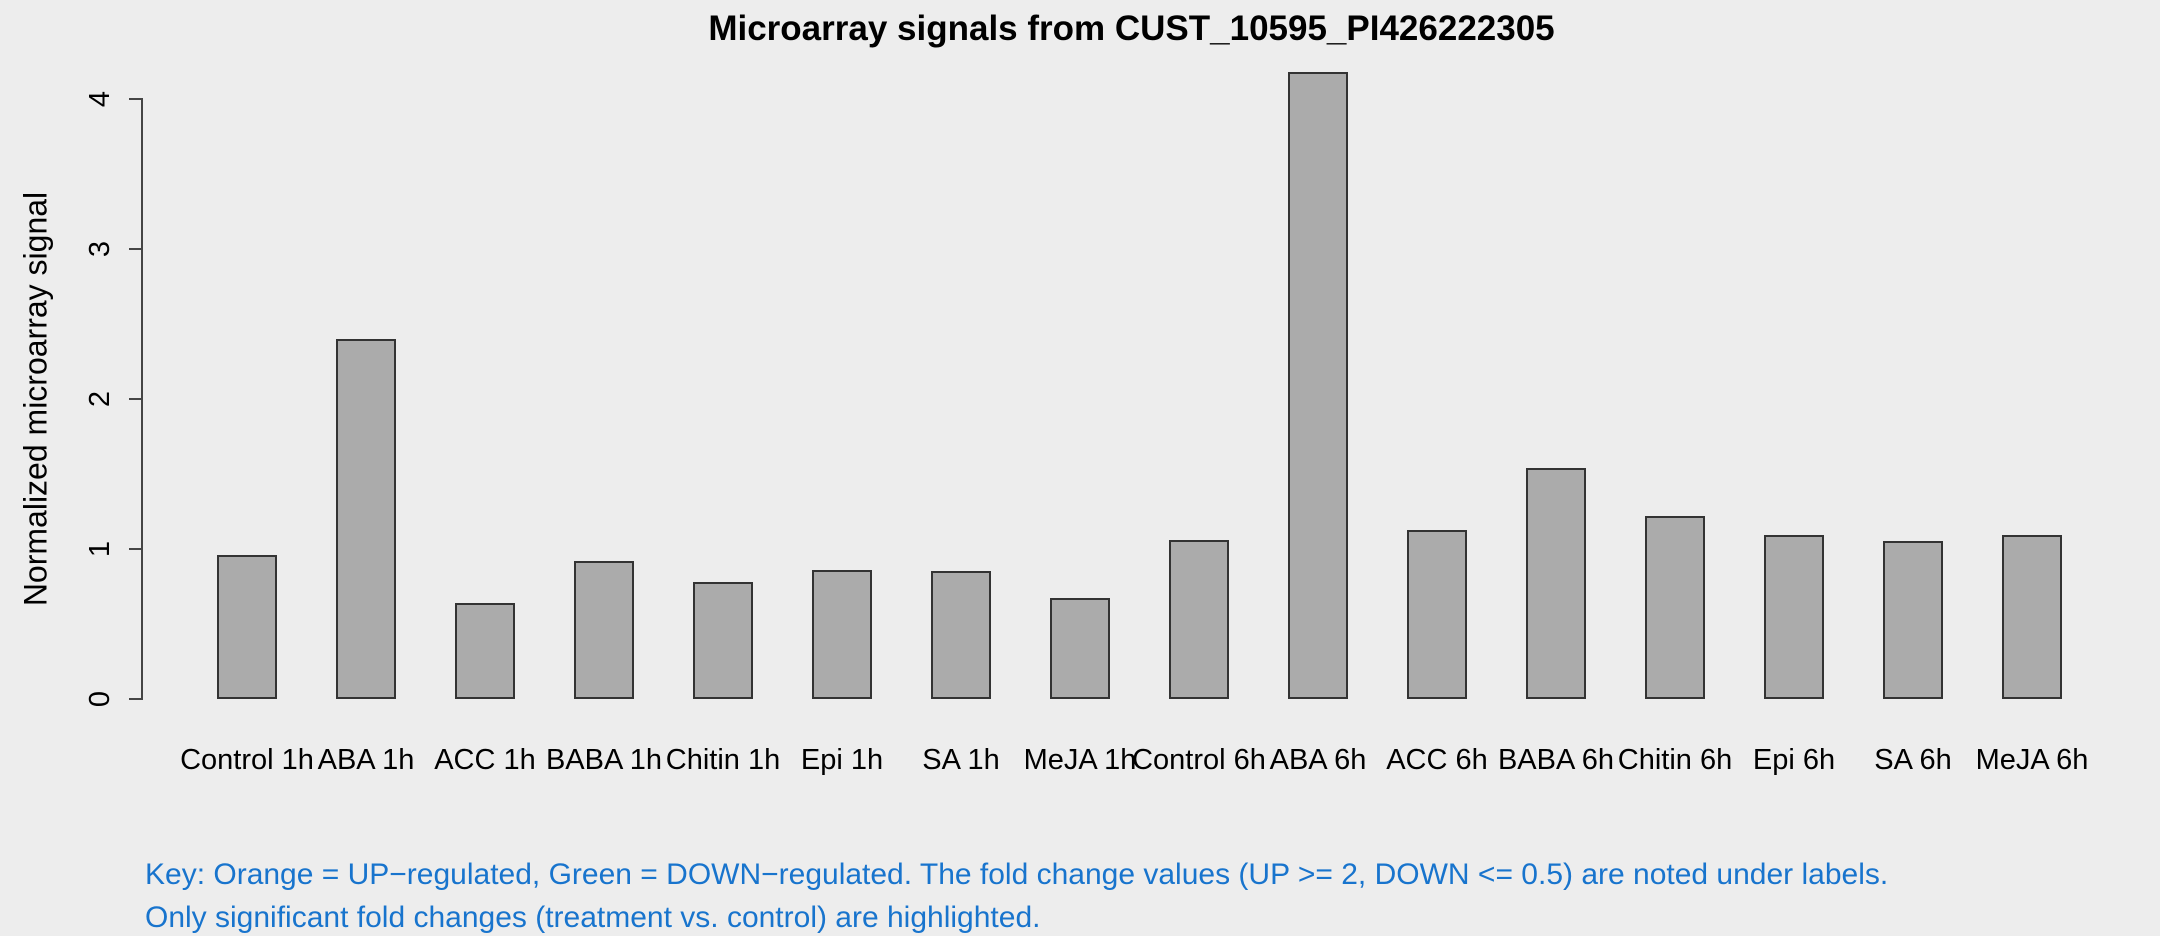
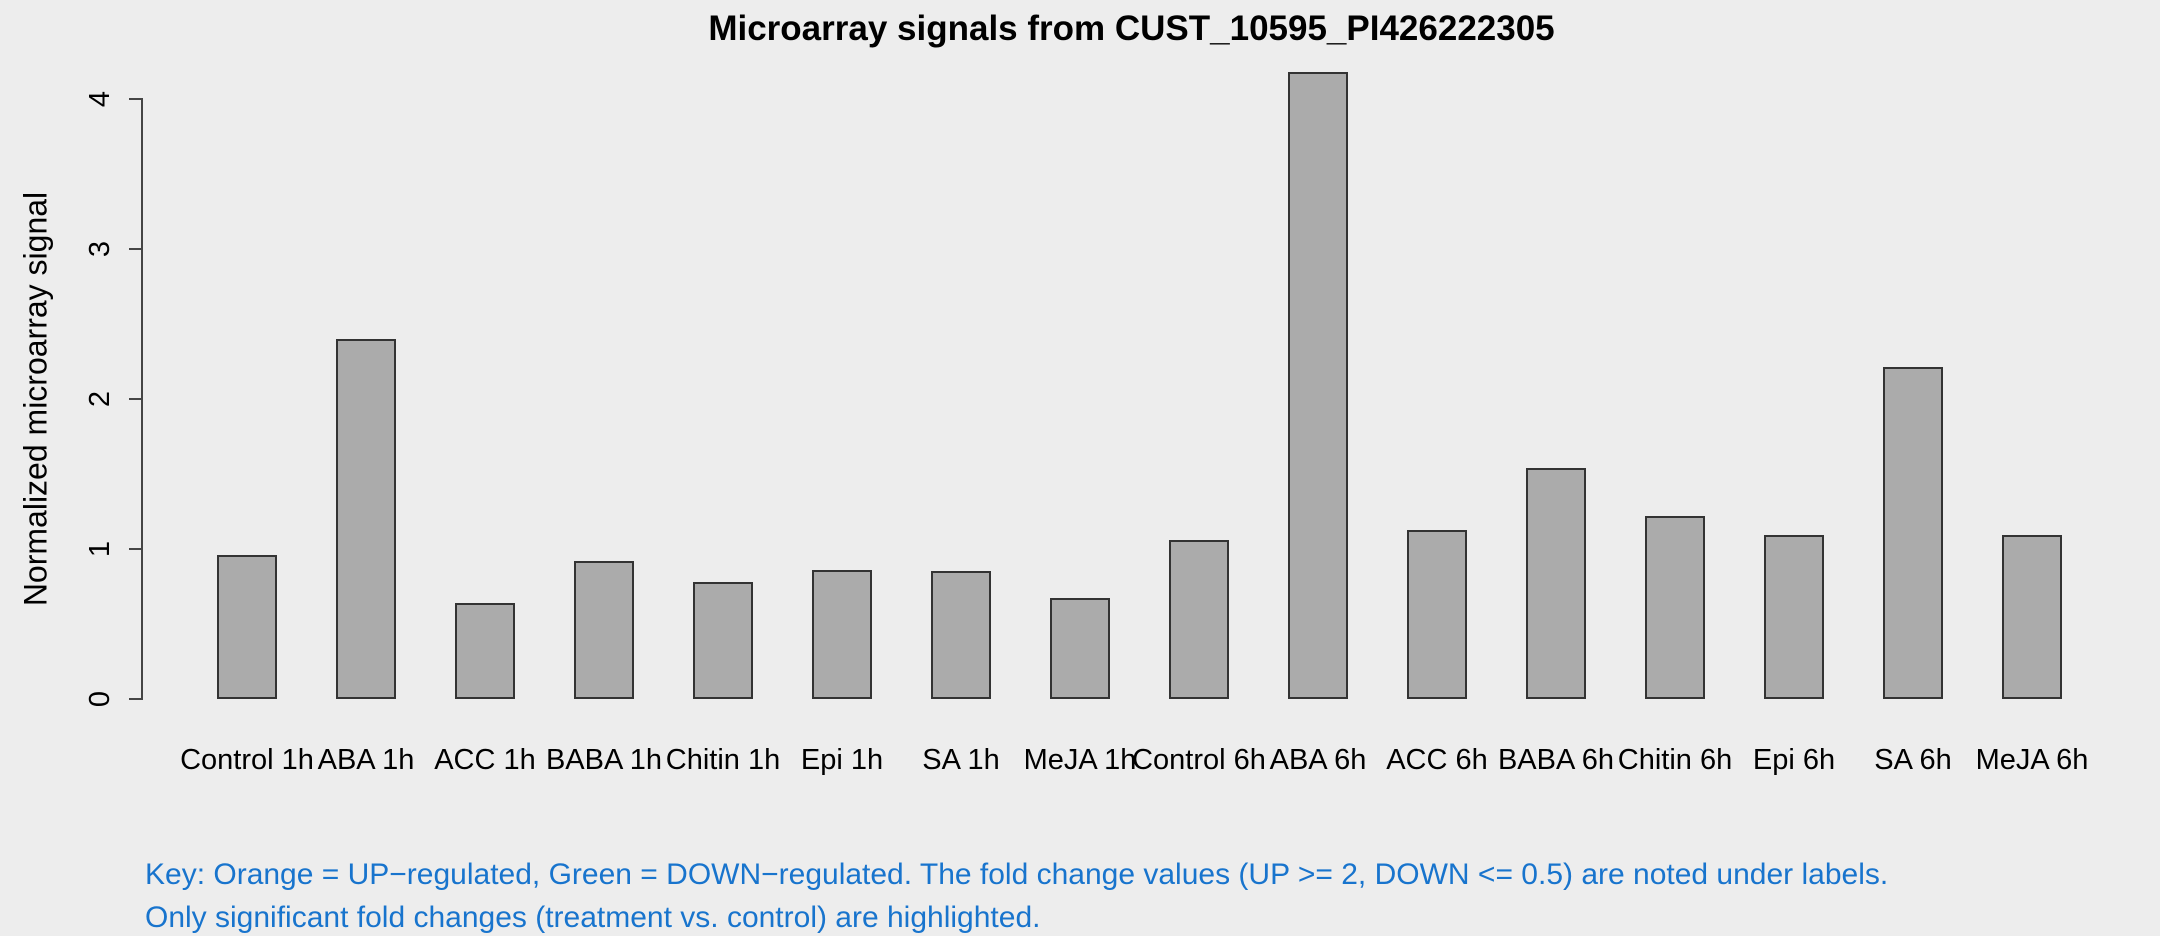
SA 6h: 1.05 -> 2.21
